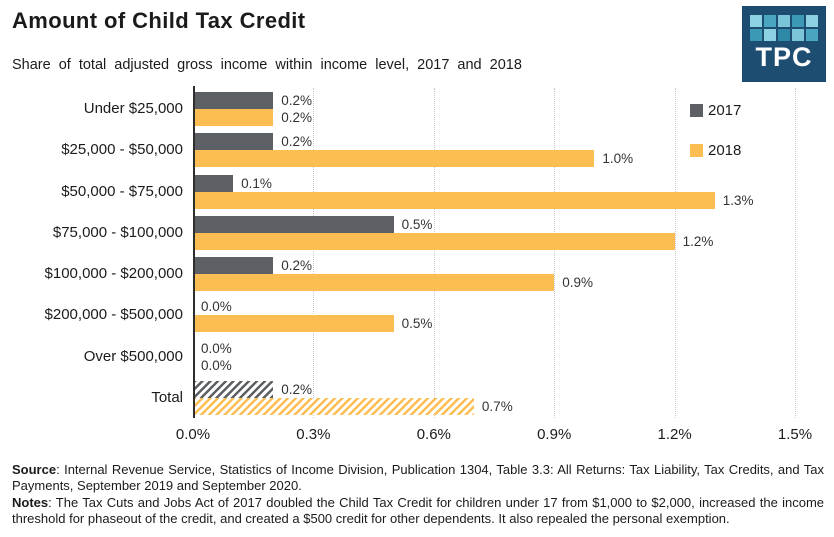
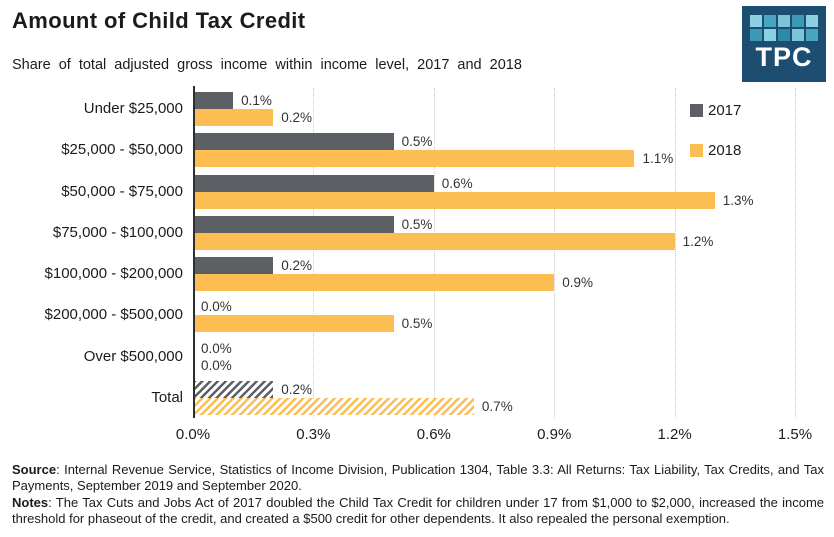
2017/Under $25,000: 0.2% -> 0.1%
2017/$25,000 - $50,000: 0.2% -> 0.5%
2018/$25,000 - $50,000: 1.0% -> 1.1%
2017/$50,000 - $75,000: 0.1% -> 0.6%
